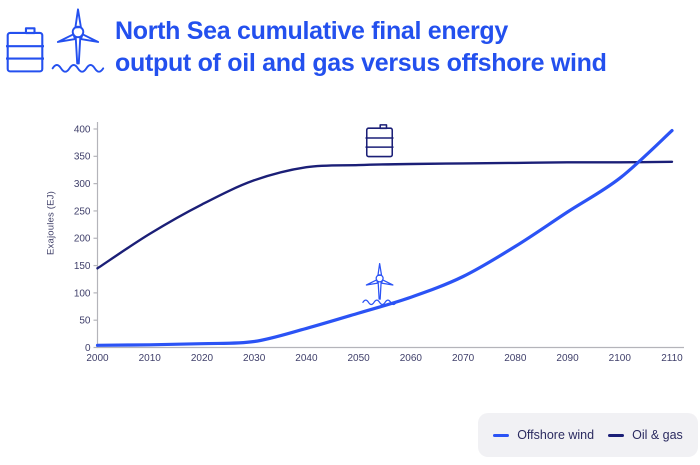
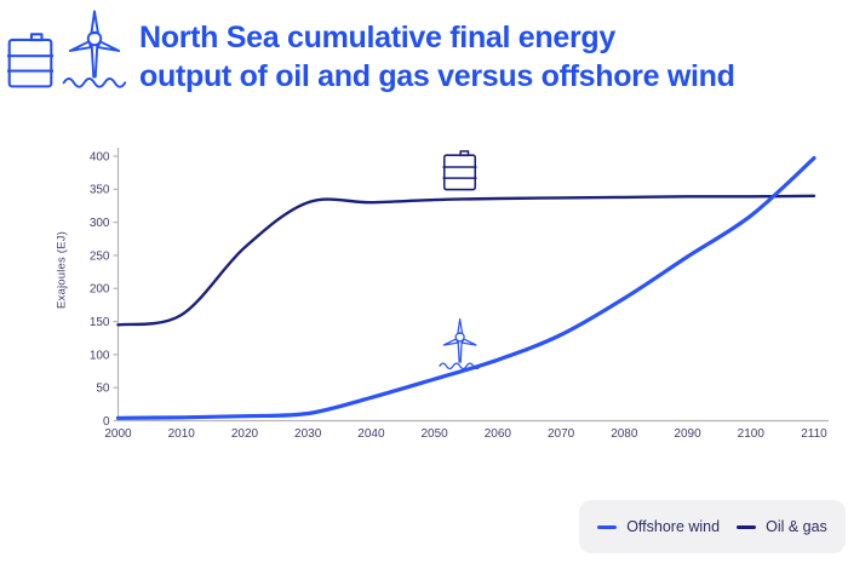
Oil & gas/2010: 210 -> 160
Oil & gas/2030: 310 -> 330
